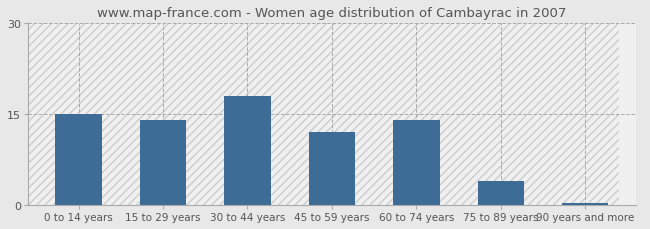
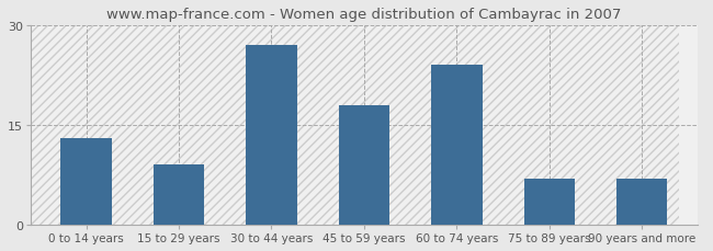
0 to 14 years: 15.0 -> 13.0
15 to 29 years: 14.0 -> 9.0
30 to 44 years: 18.0 -> 27.0
45 to 59 years: 12.0 -> 18.0
60 to 74 years: 14.0 -> 24.0
75 to 89 years: 4.0 -> 7.0
90 years and more: 0.3 -> 7.0
